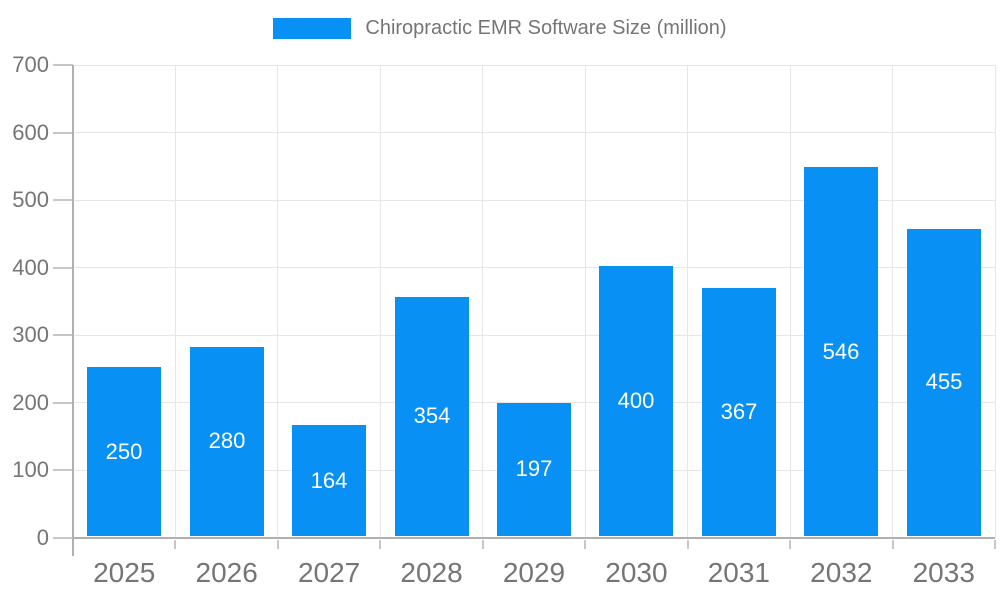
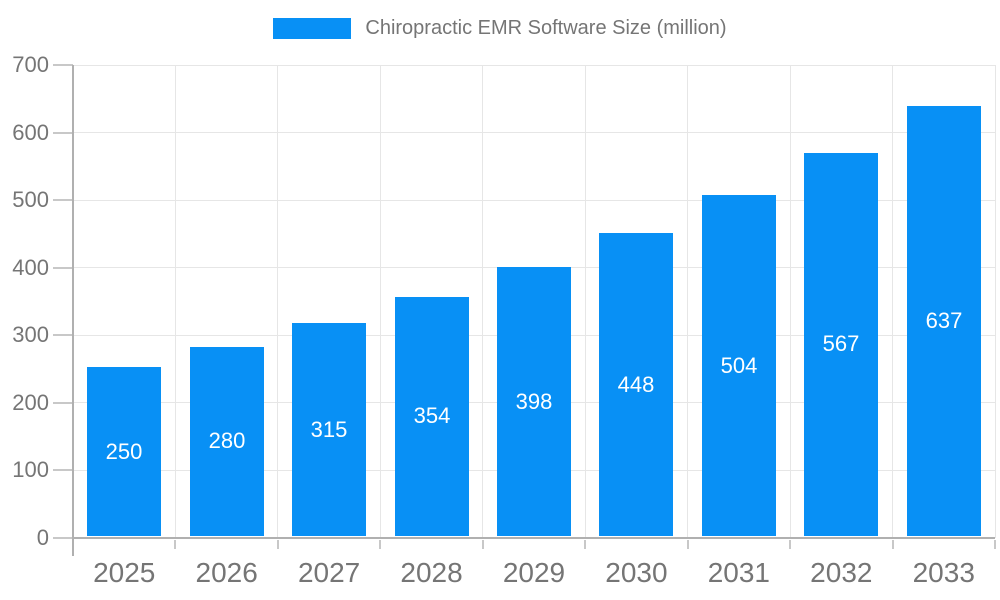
2027: 164 -> 315
2029: 197 -> 398
2030: 400 -> 448
2031: 367 -> 504
2032: 546 -> 567
2033: 455 -> 637
